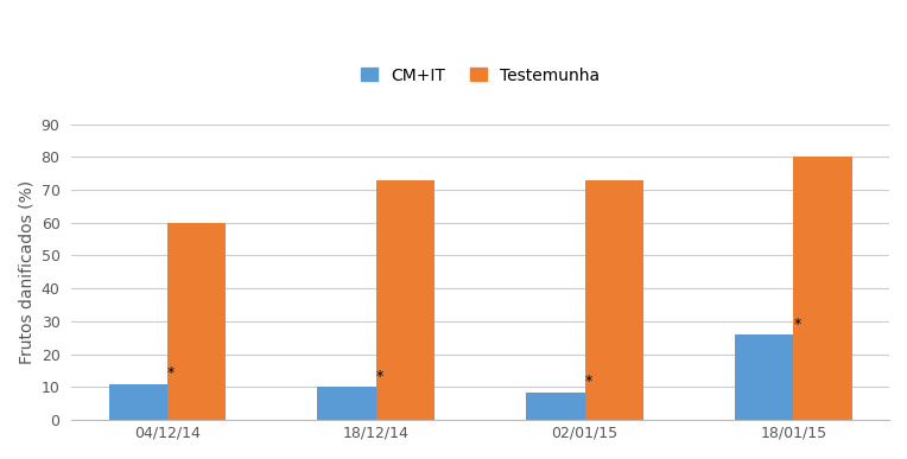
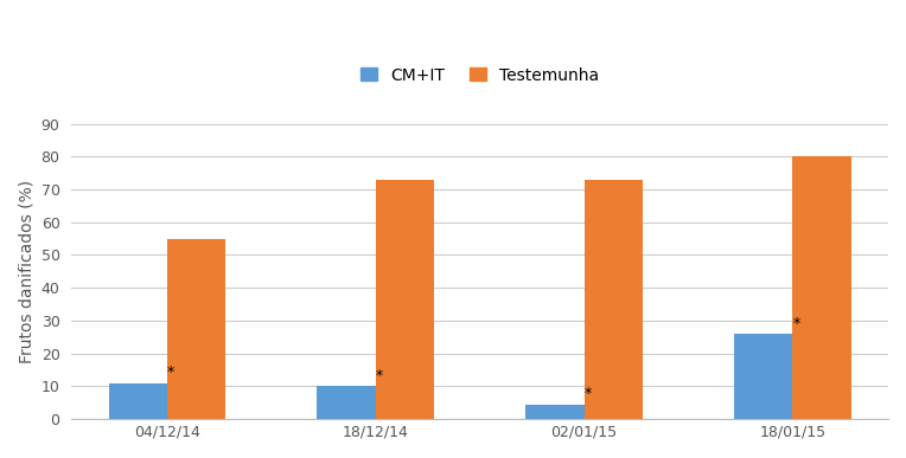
Testemunha/04/12/14: 60 -> 55
CM+IT/02/01/15: 8.5 -> 4.5
